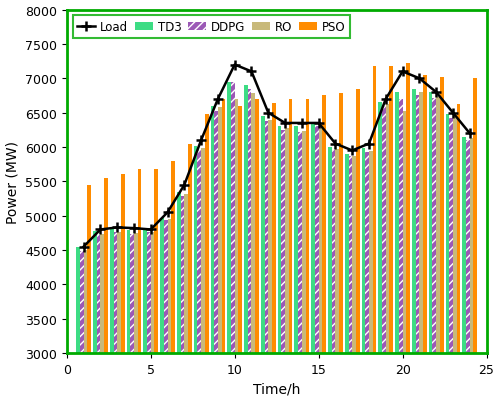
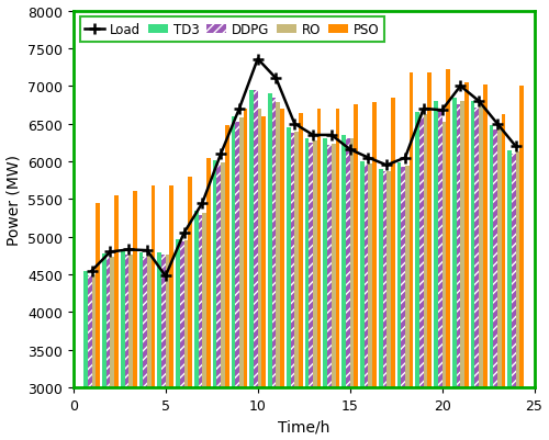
Load/5: 4800 -> 4480
Load/10: 7200 -> 7360
Load/15: 6350 -> 6160
Load/20: 7100 -> 6680
